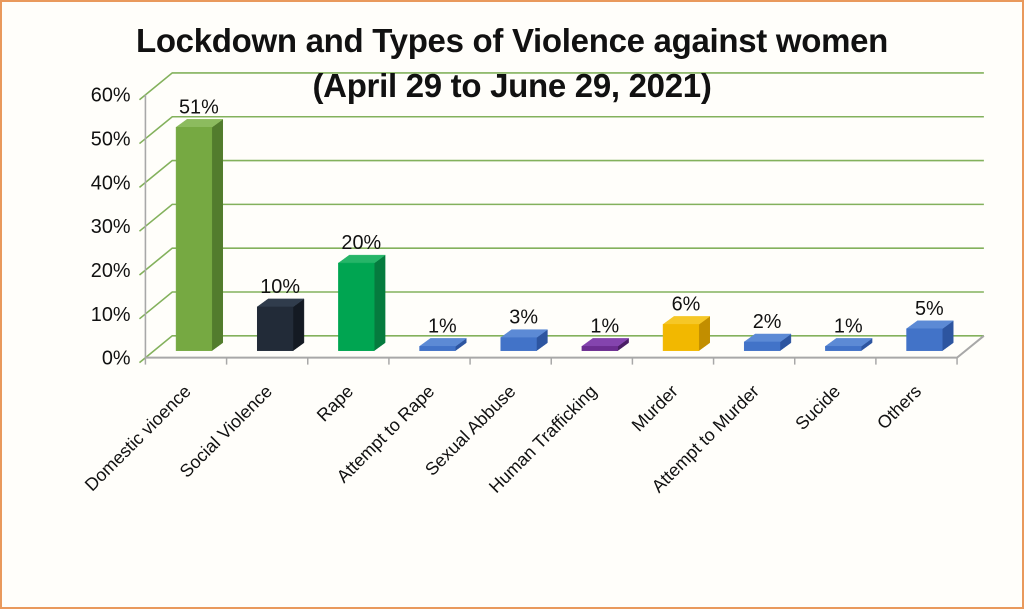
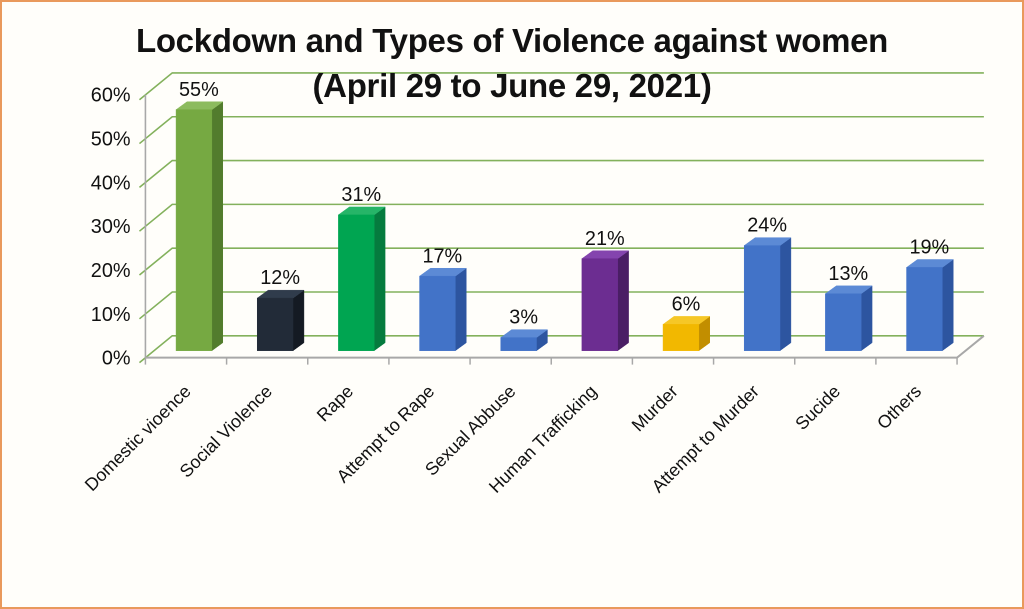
Domestic vioence: 51% -> 55%
Social Violence: 10% -> 12%
Rape: 20% -> 31%
Attempt to Rape: 1% -> 17%
Human Trafficking: 1% -> 21%
Attempt to Murder: 2% -> 24%
Sucide: 1% -> 13%
Others: 5% -> 19%
